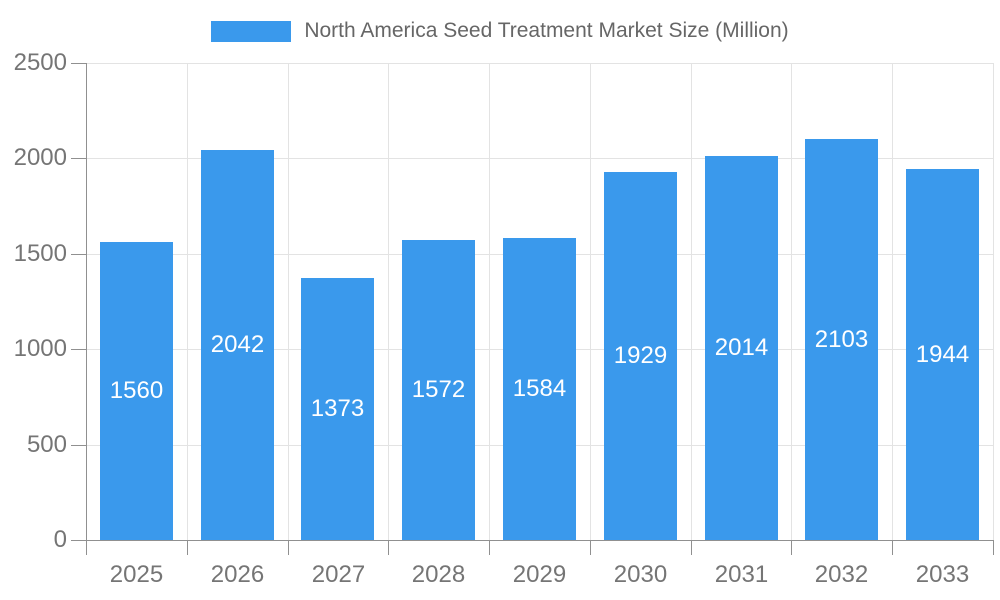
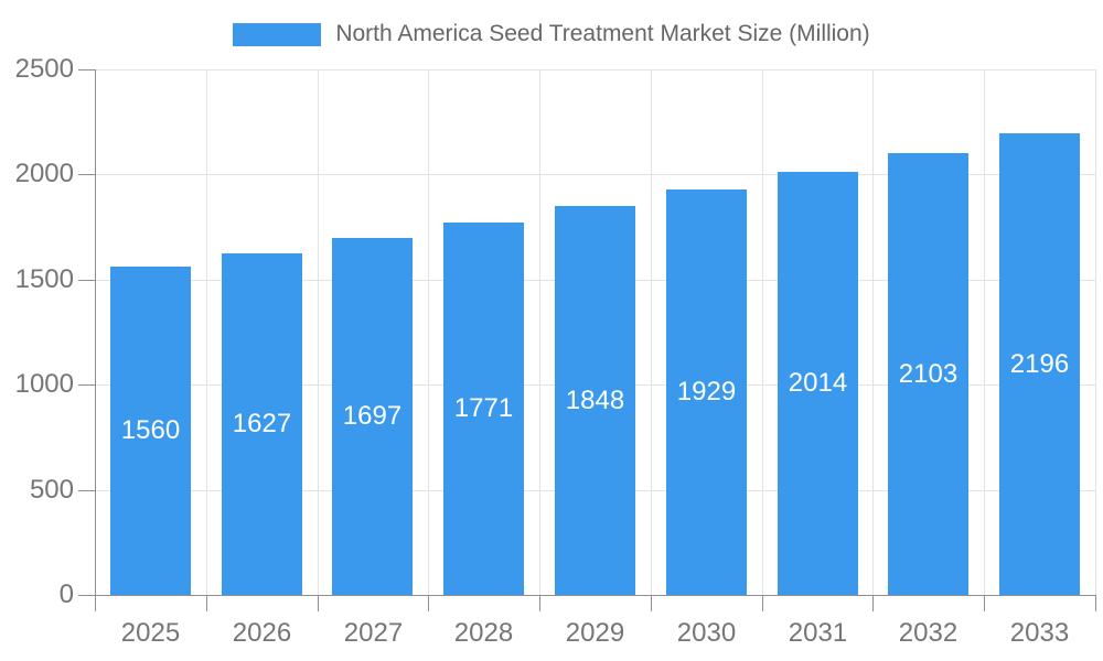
2026: 2042 -> 1627
2027: 1373 -> 1697
2028: 1572 -> 1771
2029: 1584 -> 1848
2033: 1944 -> 2196
